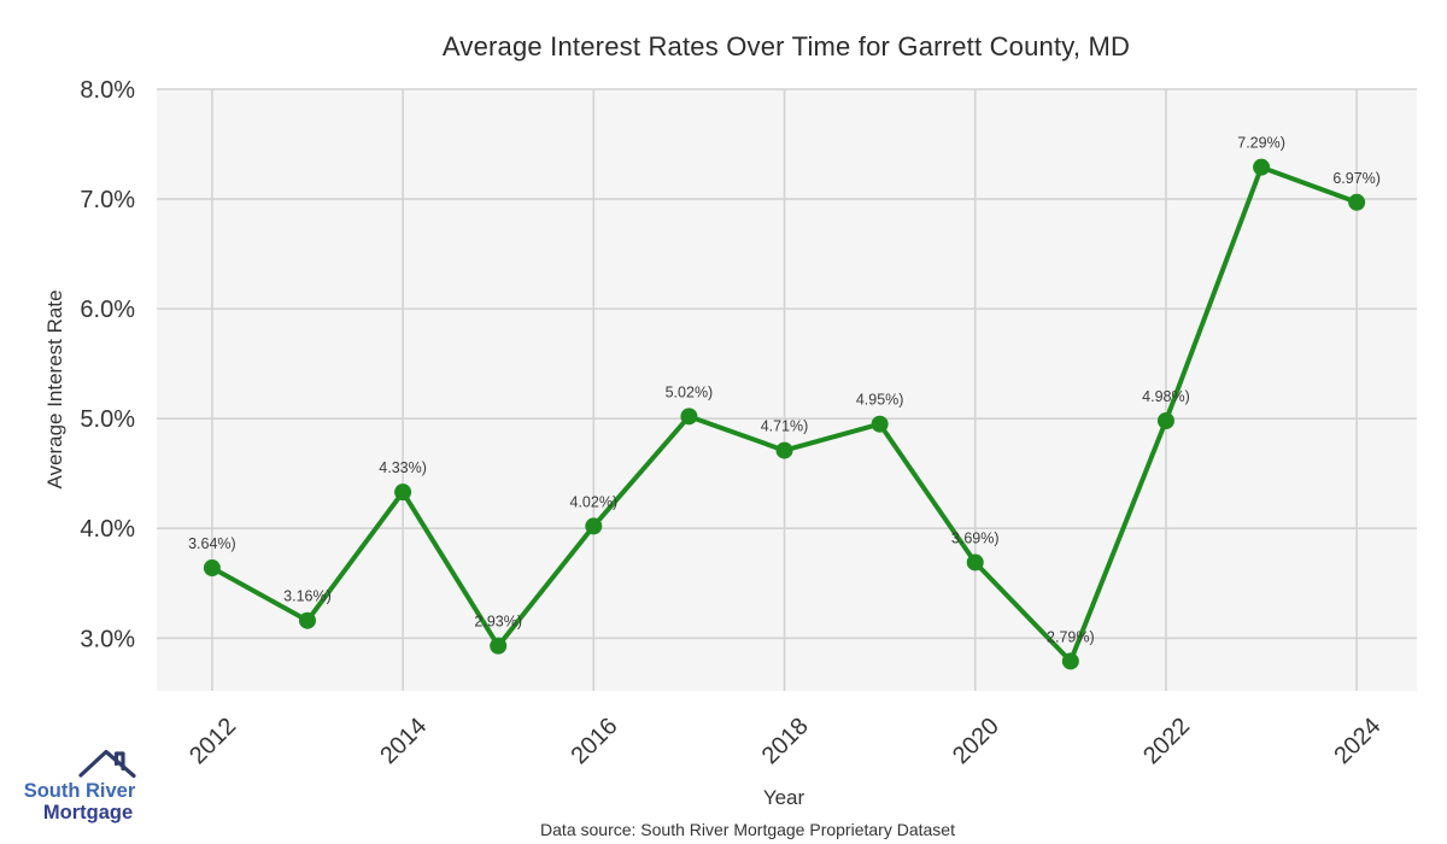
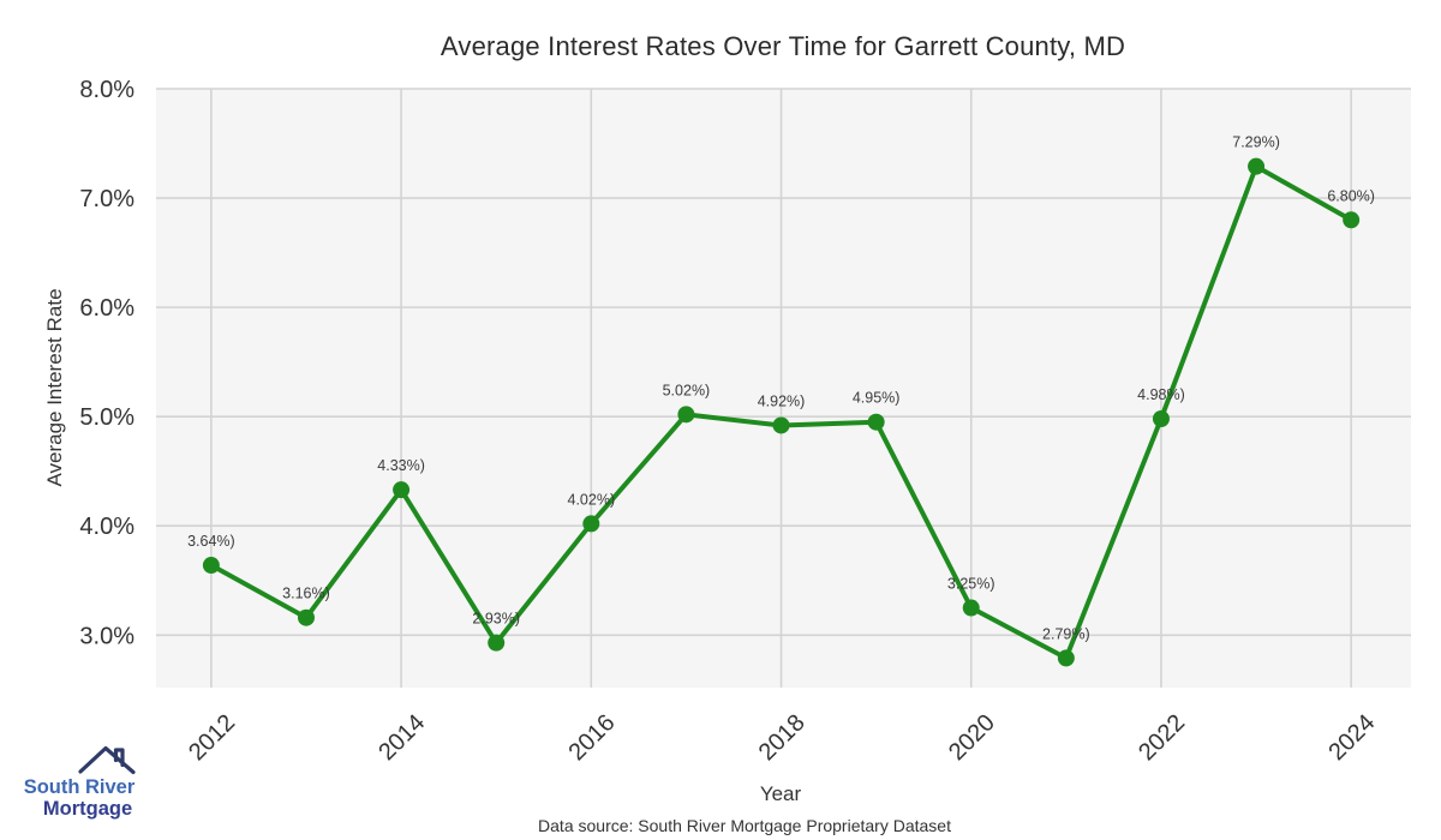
2018: 4.71% -> 4.92%
2020: 3.69% -> 3.25%
2024: 6.97% -> 6.80%
